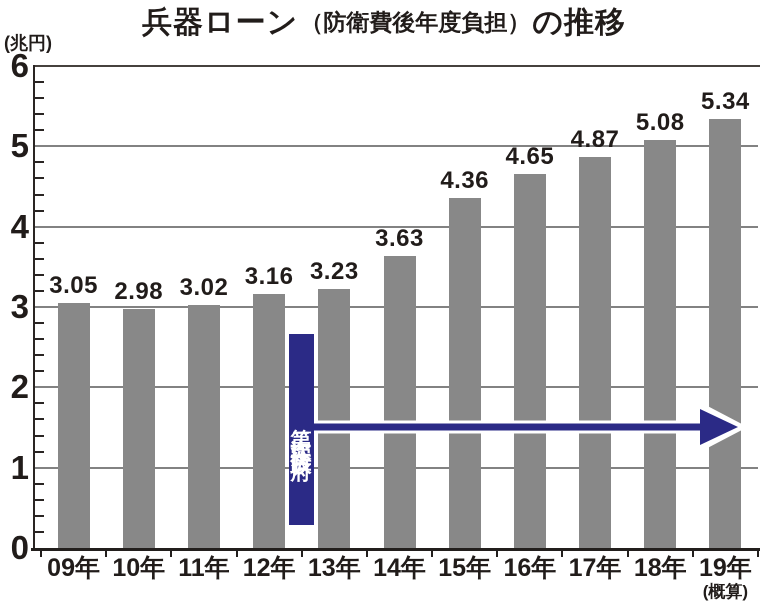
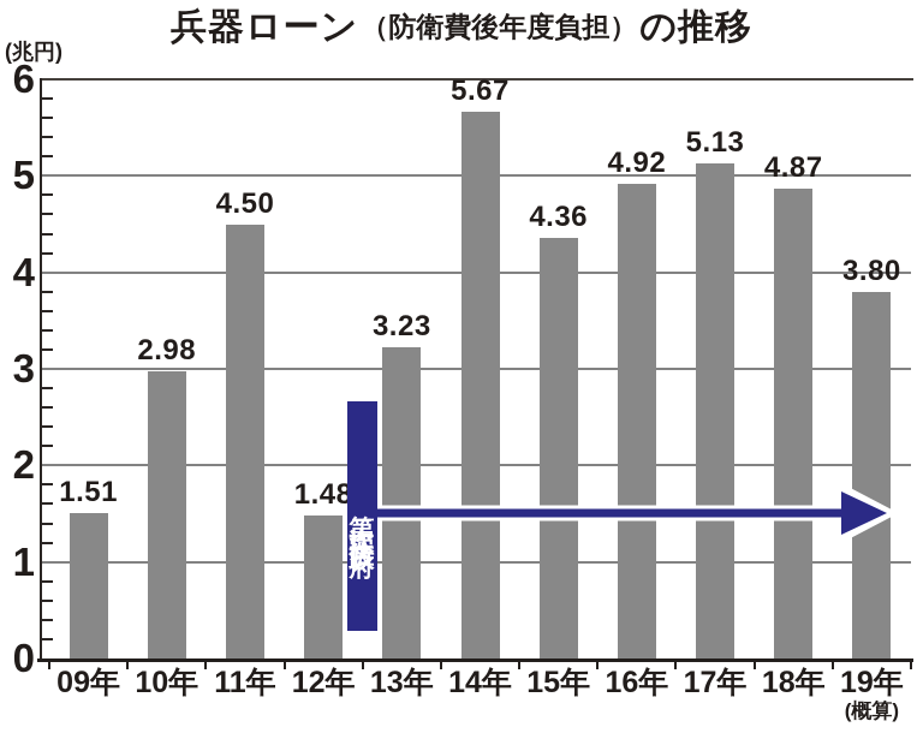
09年: 3.05 -> 1.51
11年: 3.02 -> 4.50
12年: 3.16 -> 1.48
14年: 3.63 -> 5.67
16年: 4.65 -> 4.92
17年: 4.87 -> 5.13
18年: 5.08 -> 4.87
19年: 5.34 -> 3.80
